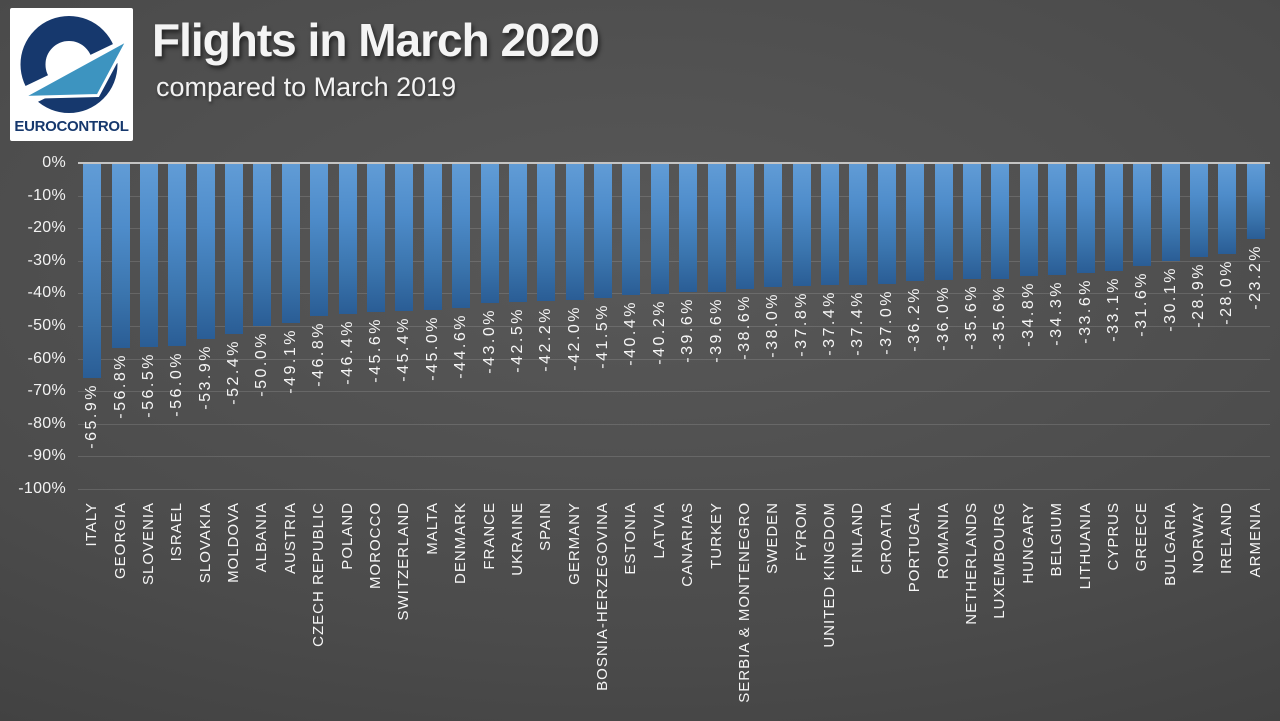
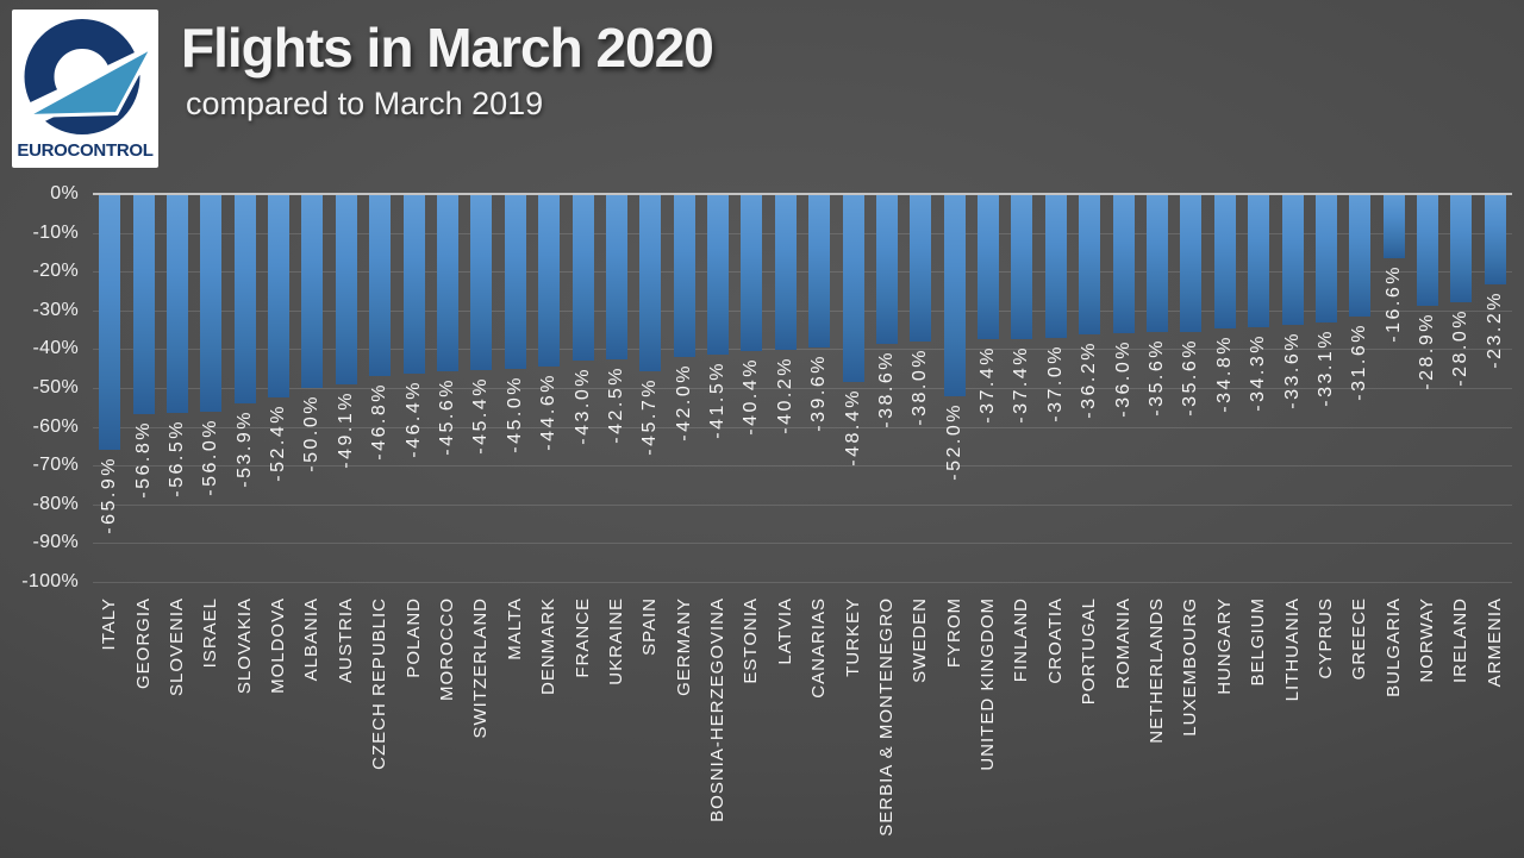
SPAIN: -42.2% -> -45.7%
TURKEY: -39.6% -> -48.4%
FYROM: -37.8% -> -52.0%
BULGARIA: -30.1% -> -16.6%
